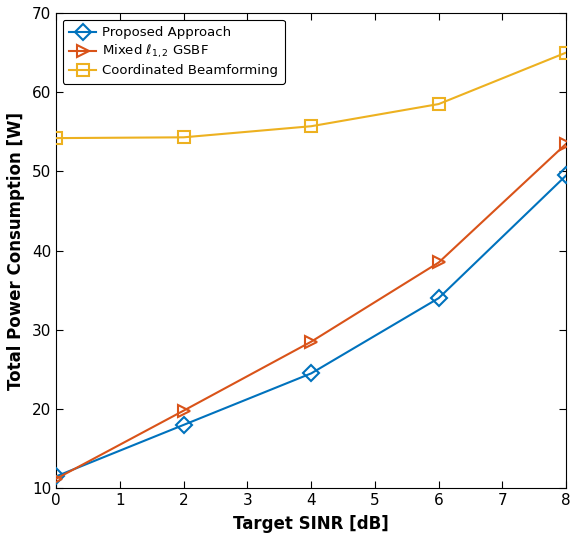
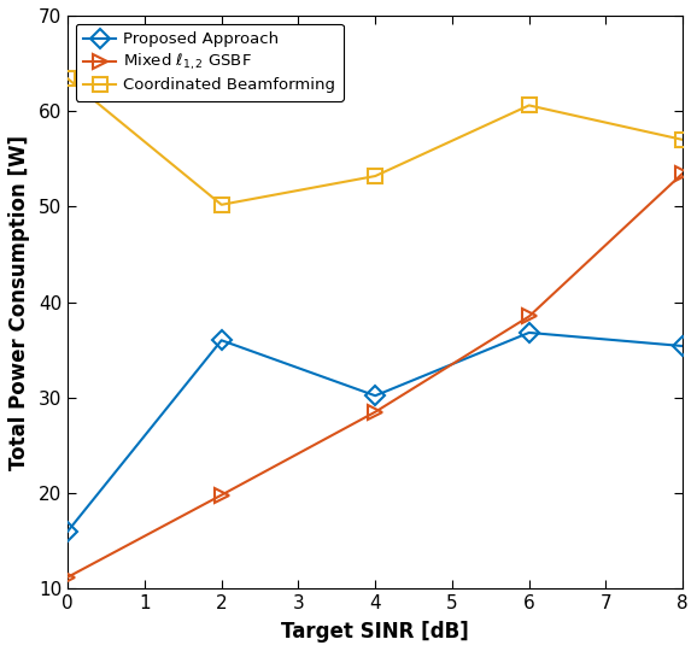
Proposed Approach/0: 11.5 -> 16.0
Coordinated Beamforming/0: 54.2 -> 63.4
Proposed Approach/2: 18.0 -> 36.0
Coordinated Beamforming/2: 54.3 -> 50.2
Proposed Approach/4: 24.5 -> 30.2
Coordinated Beamforming/4: 55.7 -> 53.2
Proposed Approach/6: 34.0 -> 36.8
Coordinated Beamforming/6: 58.5 -> 60.6
Proposed Approach/8: 49.5 -> 35.4
Coordinated Beamforming/8: 65.0 -> 57.0
